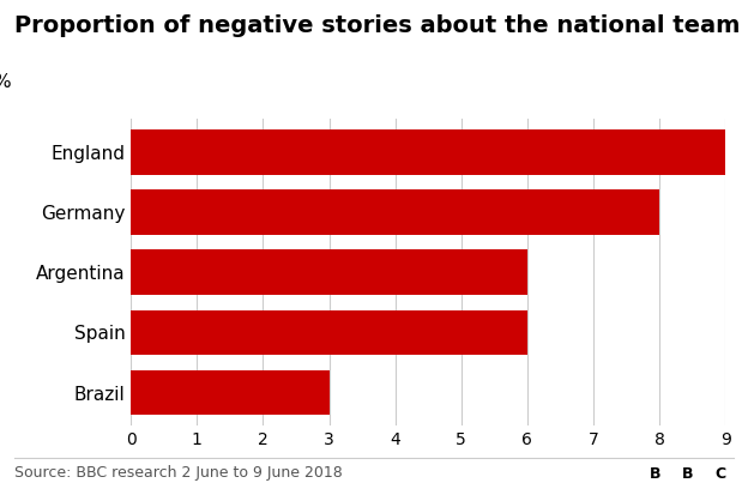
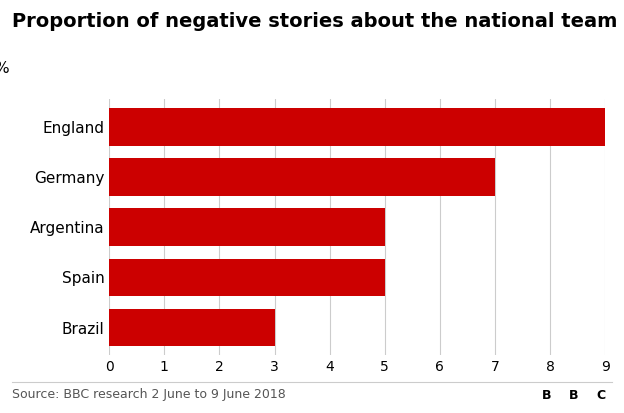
Germany: 8 -> 7
Argentina: 6 -> 5
Spain: 6 -> 5
